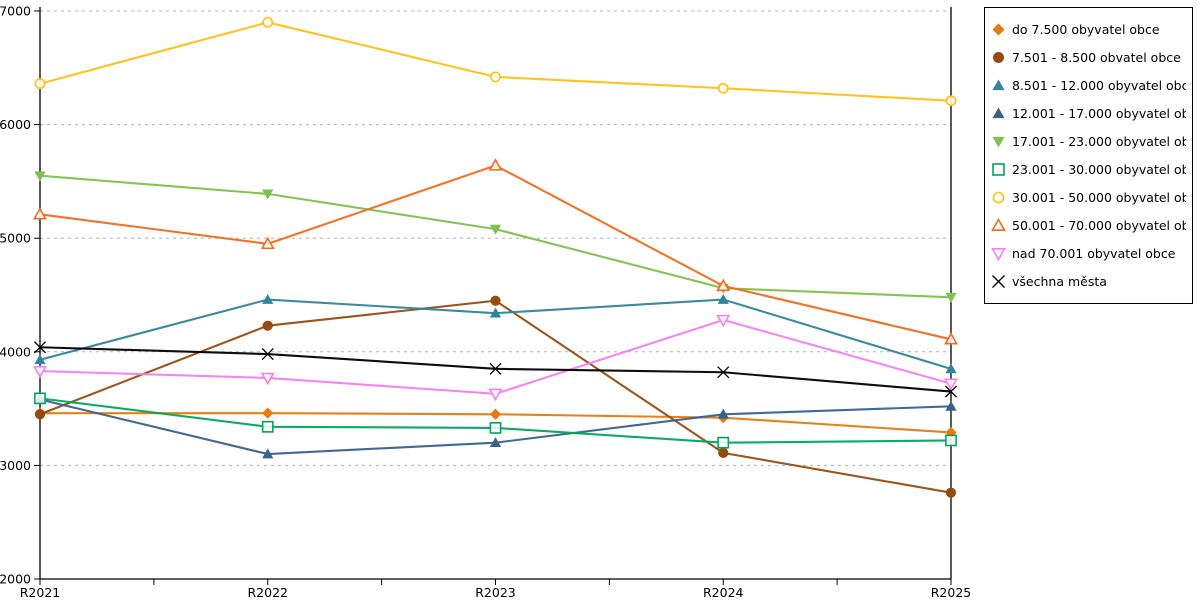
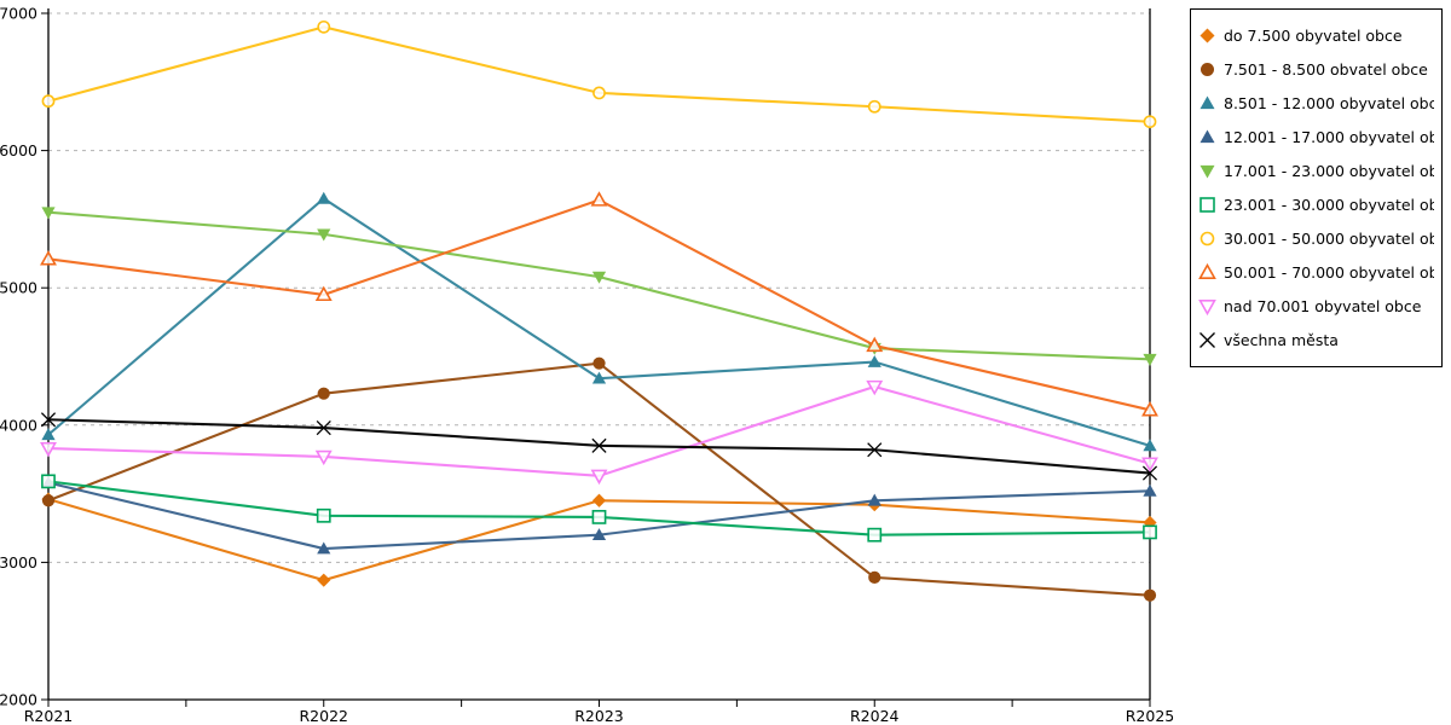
do 7.500 obyvatel obce/R2022: 3460 -> 2870
8.501 - 12.000 obyvatel obce/R2022: 4460 -> 5650
7.501 - 8.500 obvatel obce/R2024: 3110 -> 2890
